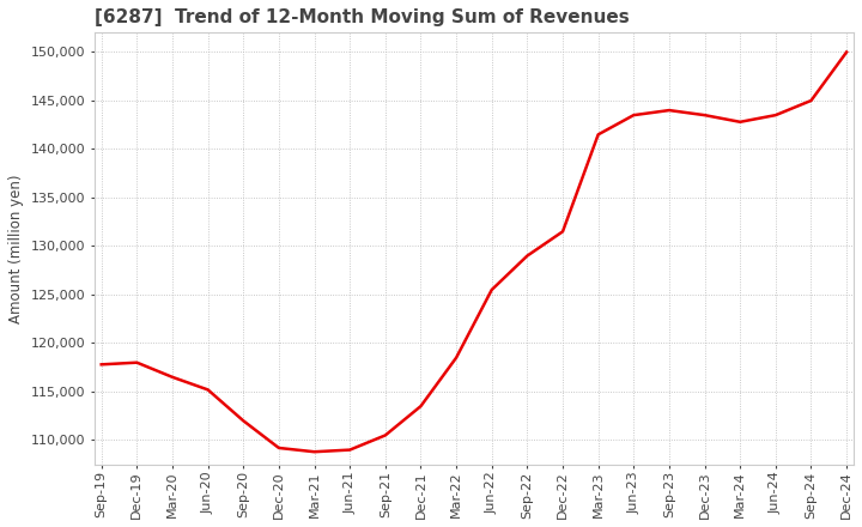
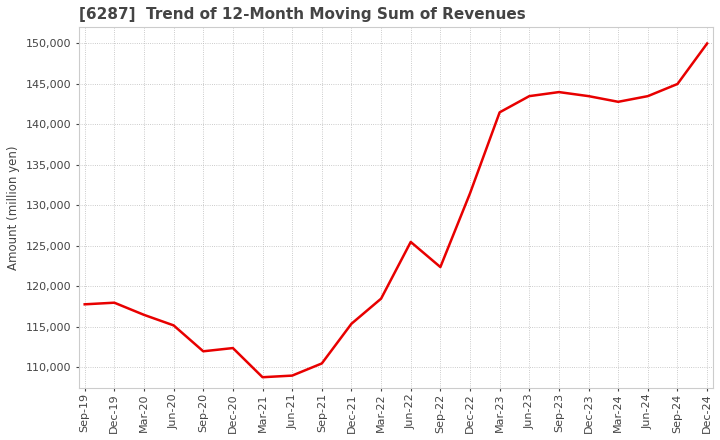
Dec-20: 109,200 -> 112,400
Dec-21: 113,500 -> 115,400
Sep-22: 129,000 -> 122,400
